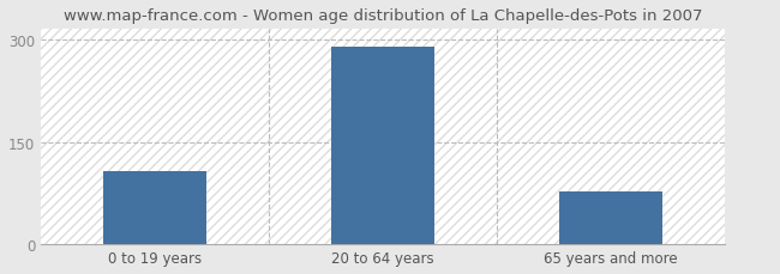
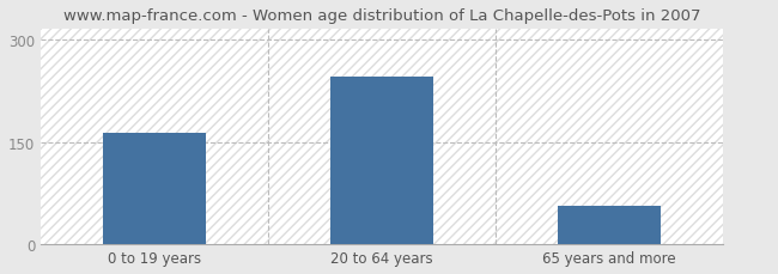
0 to 19 years: 107 -> 164
20 to 64 years: 289 -> 246
65 years and more: 78 -> 56
